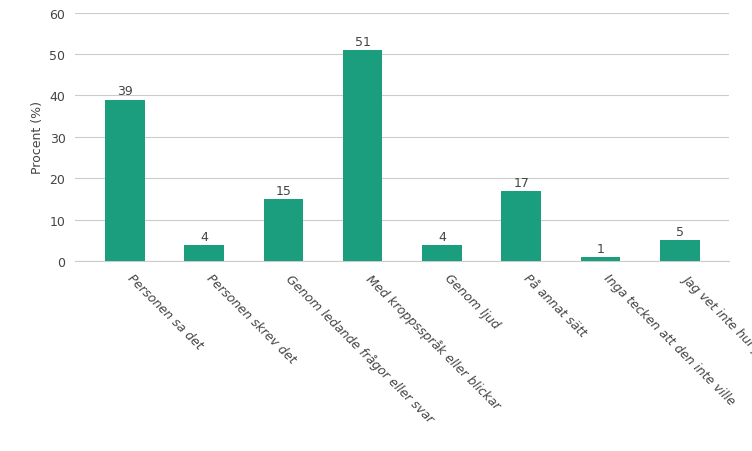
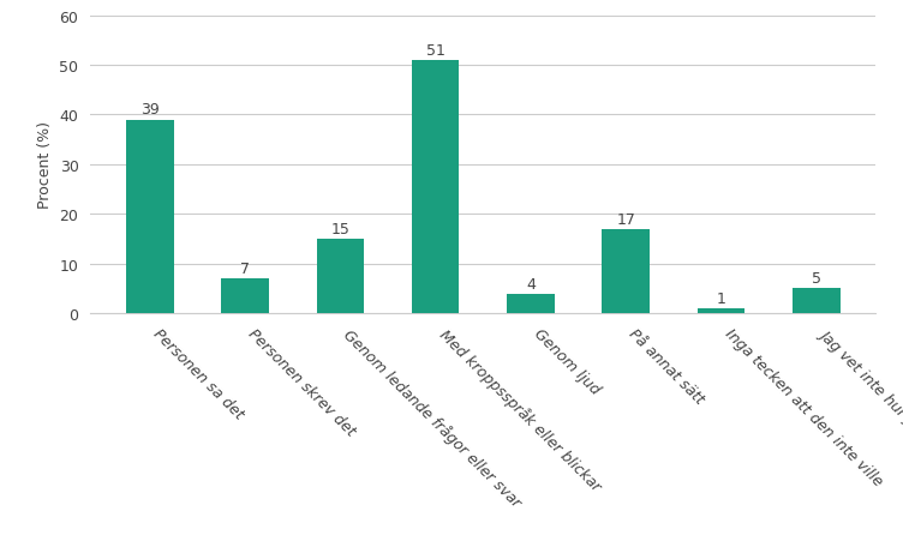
Personen skrev det: 4 -> 7
